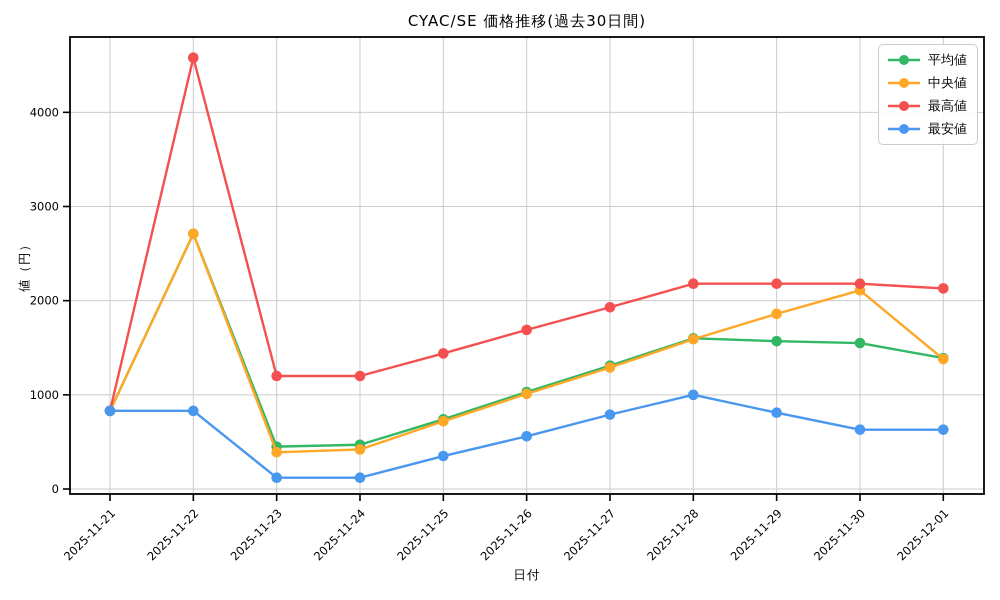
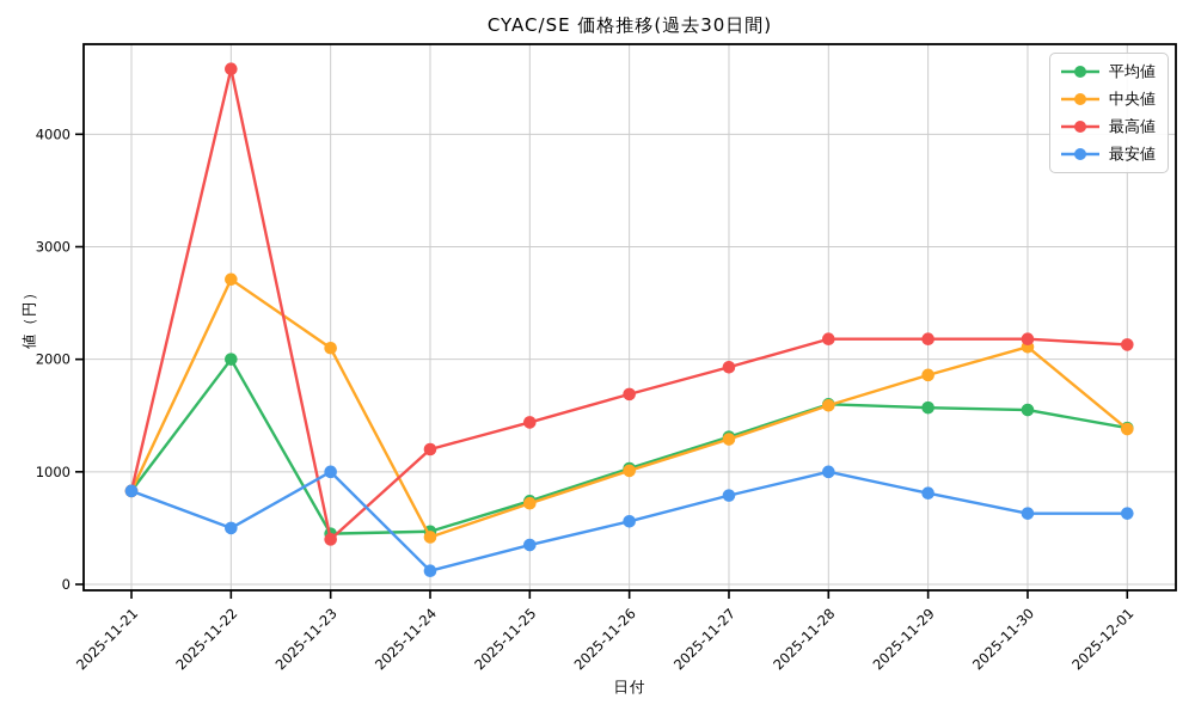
平均値/2025-11-22: 2700 -> 2000
最安値/2025-11-22: 800 -> 500
中央値/2025-11-23: 400 -> 2100
最高値/2025-11-23: 1200 -> 400
最安値/2025-11-23: 100 -> 1000
